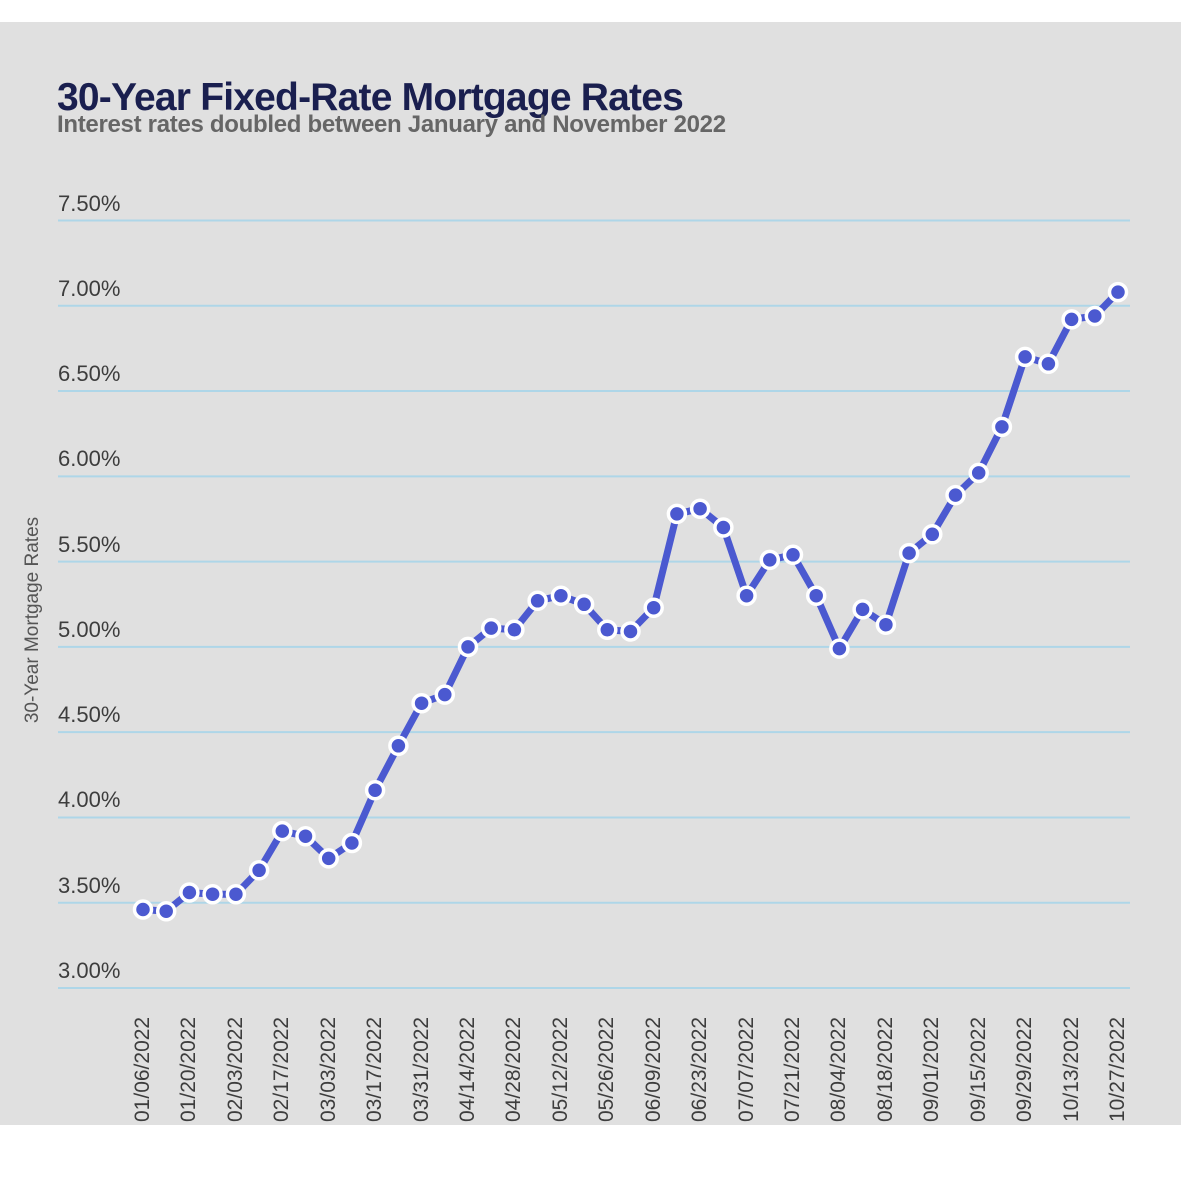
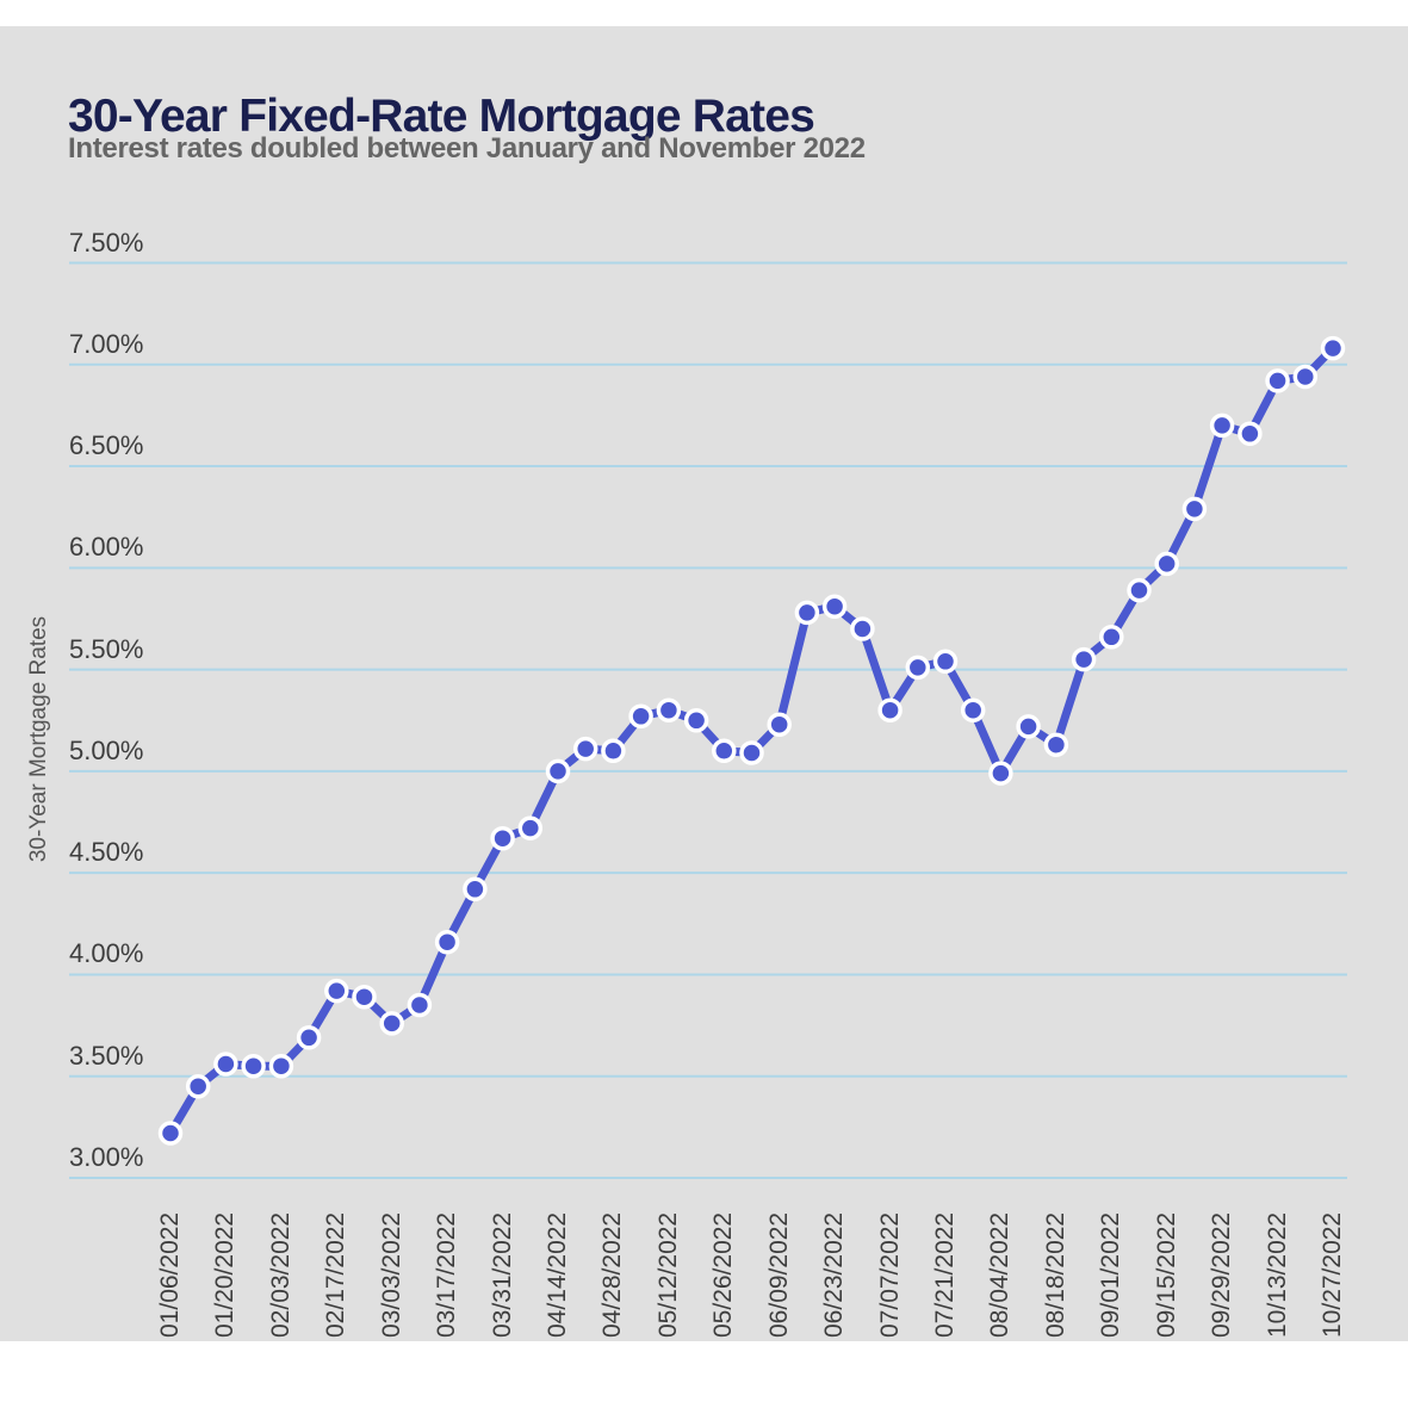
01/06/2022: 3.46% -> 3.22%
